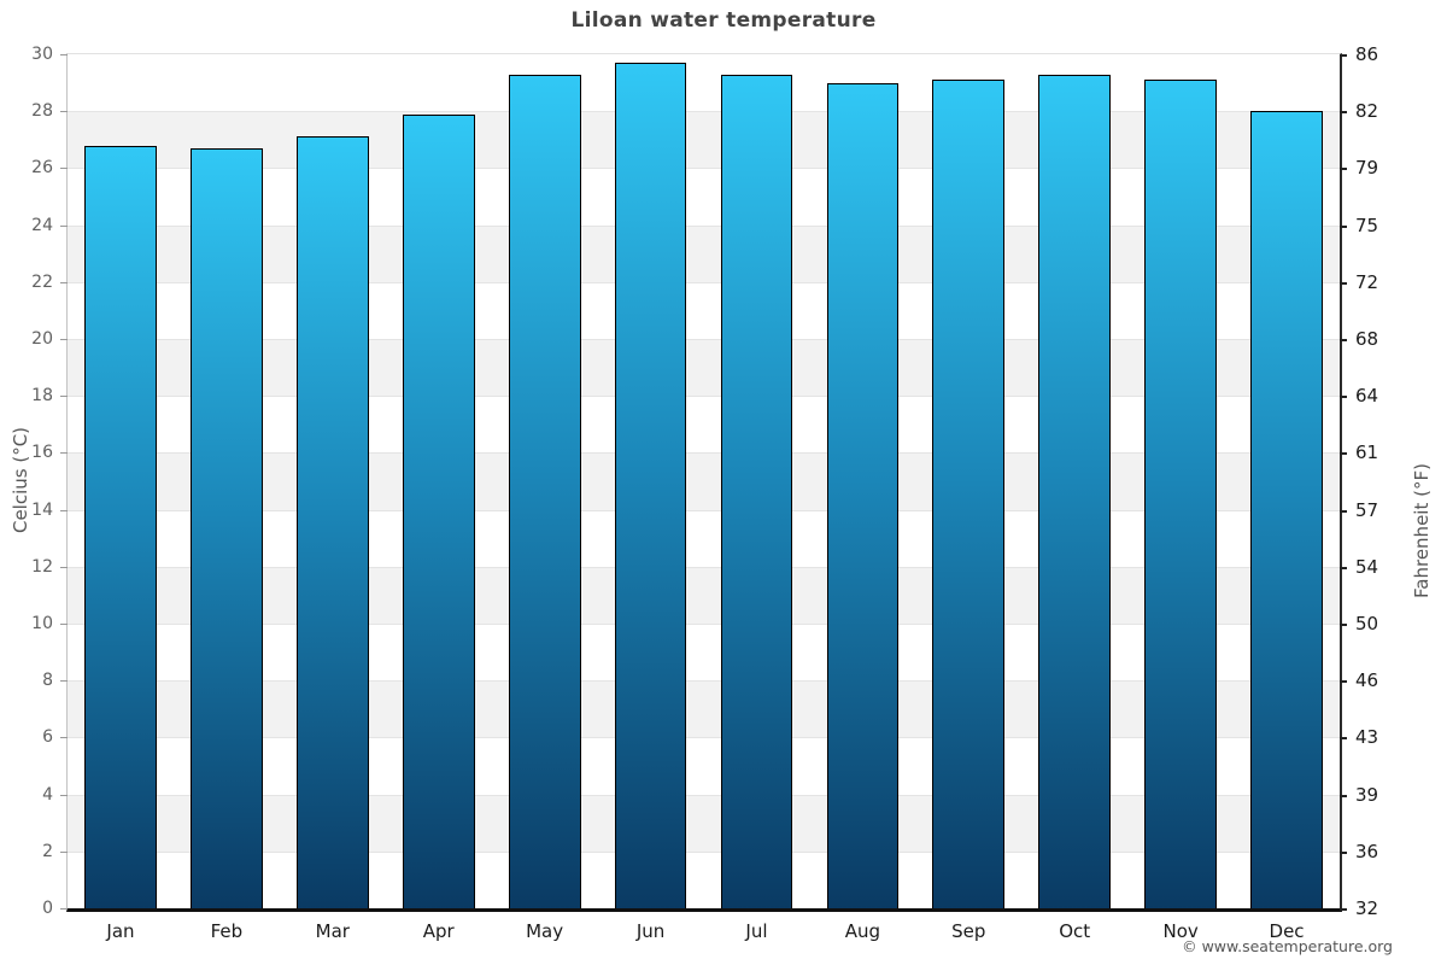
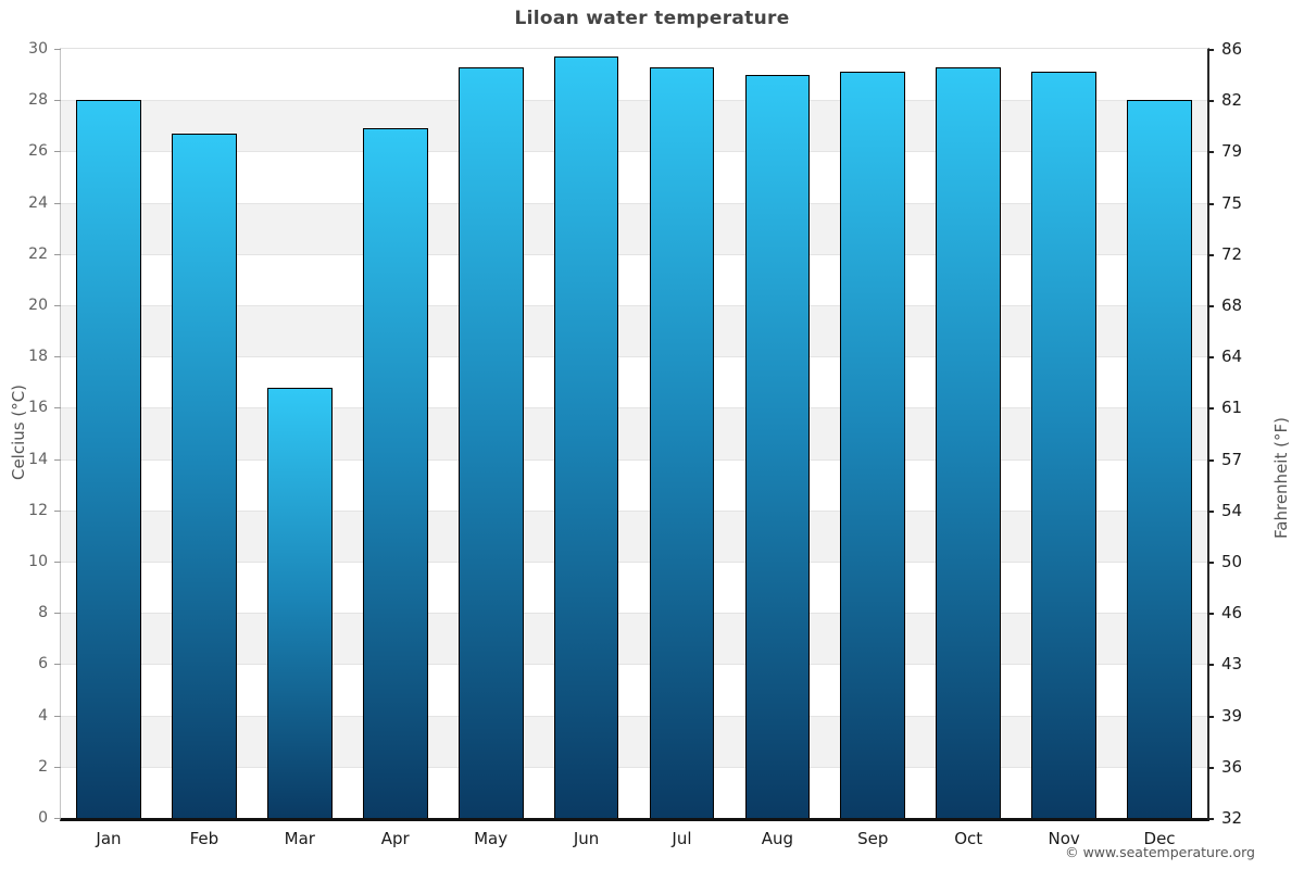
Jan: 26.8 -> 28.0
Mar: 27.1 -> 16.8
Apr: 27.9 -> 26.9
